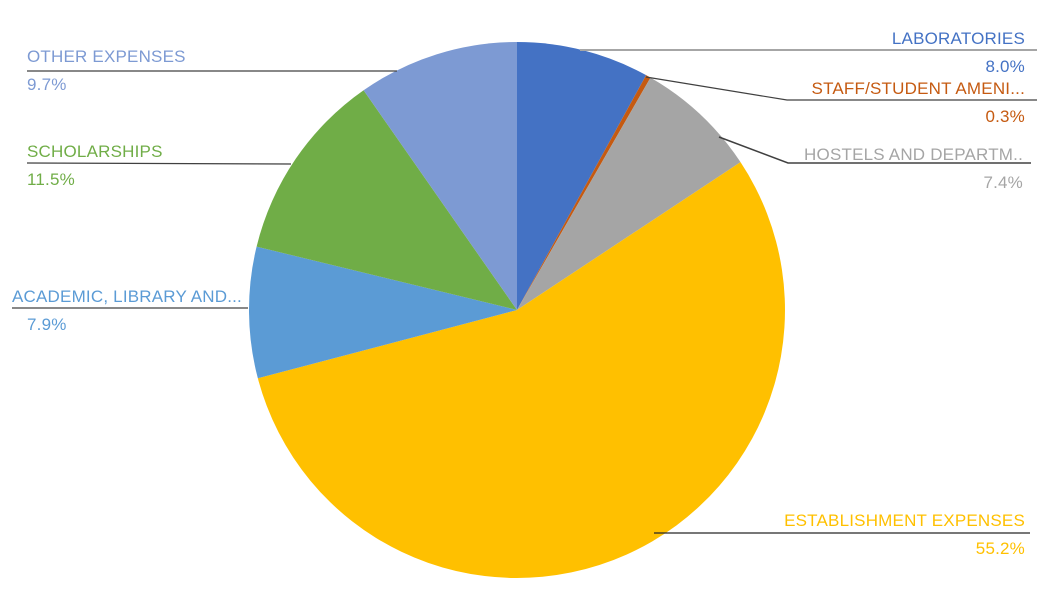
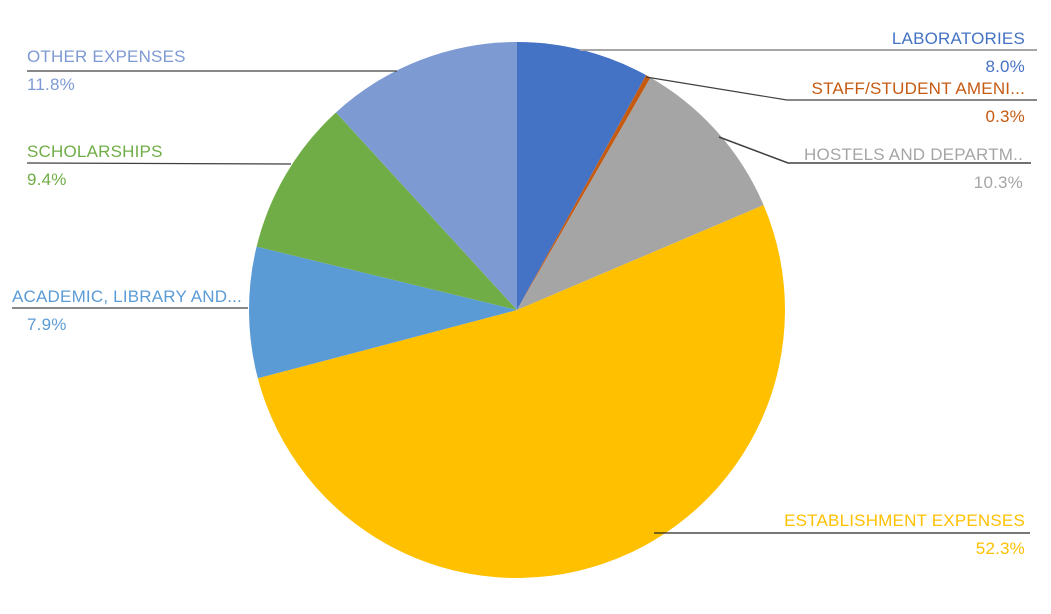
HOSTELS AND DEPARTM..: 7.4% -> 10.3%
ESTABLISHMENT EXPENSES: 55.2% -> 52.3%
SCHOLARSHIPS: 11.5% -> 9.4%
OTHER EXPENSES: 9.7% -> 11.8%
